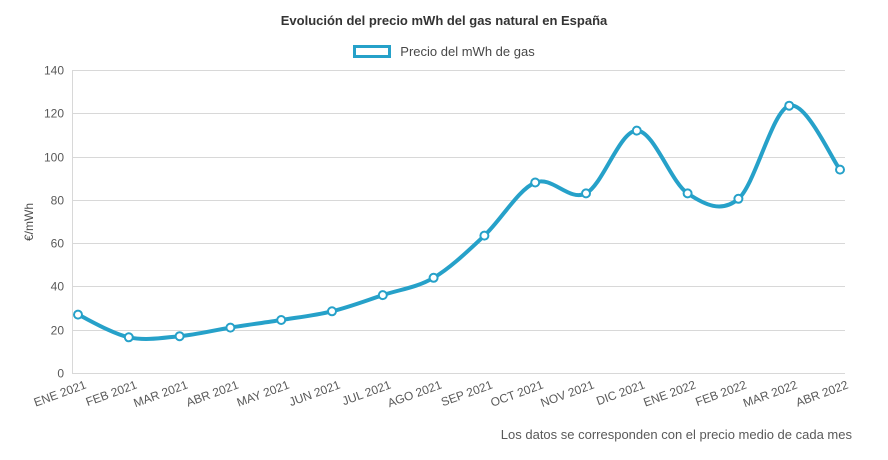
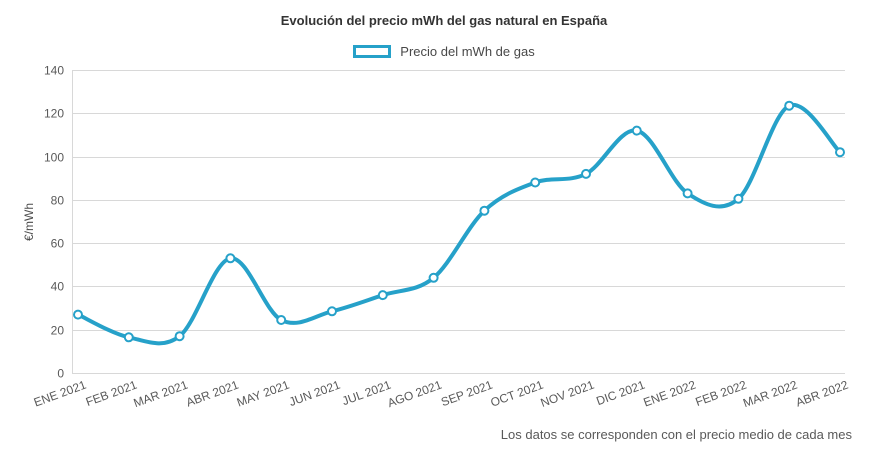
ABR 2021: 21 -> 53
SEP 2021: 64 -> 75
NOV 2021: 83 -> 92
ABR 2022: 94 -> 102
